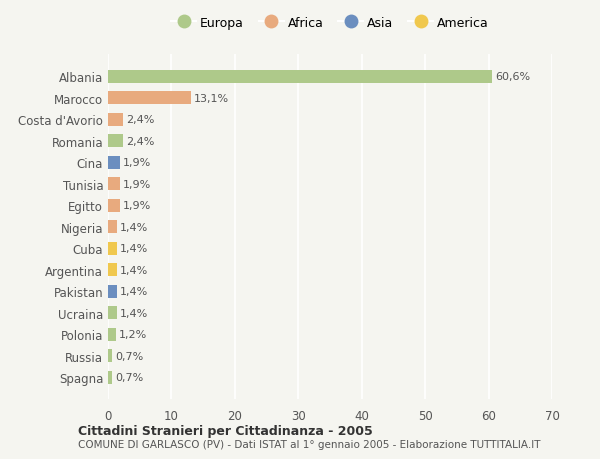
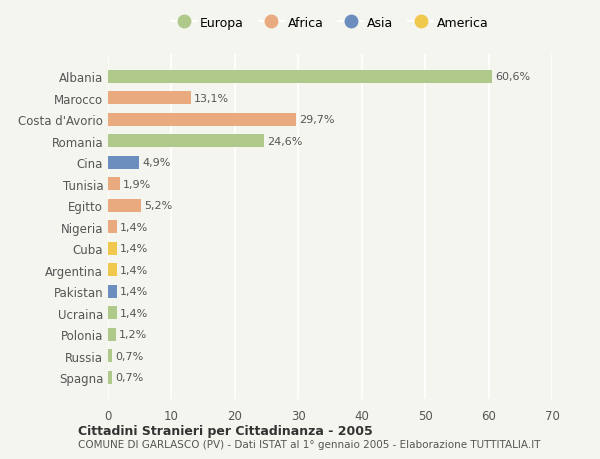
Costa d'Avorio: 2,4% -> 29,7%
Romania: 2,4% -> 24,6%
Cina: 1,9% -> 4,9%
Egitto: 1,9% -> 5,2%
